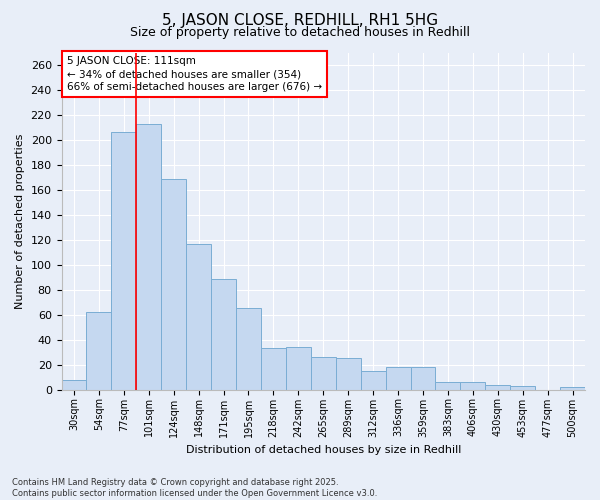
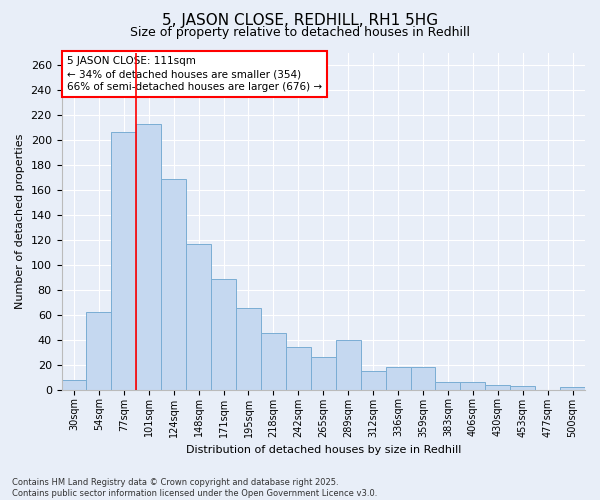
218sqm: 33 -> 45
289sqm: 25 -> 40
